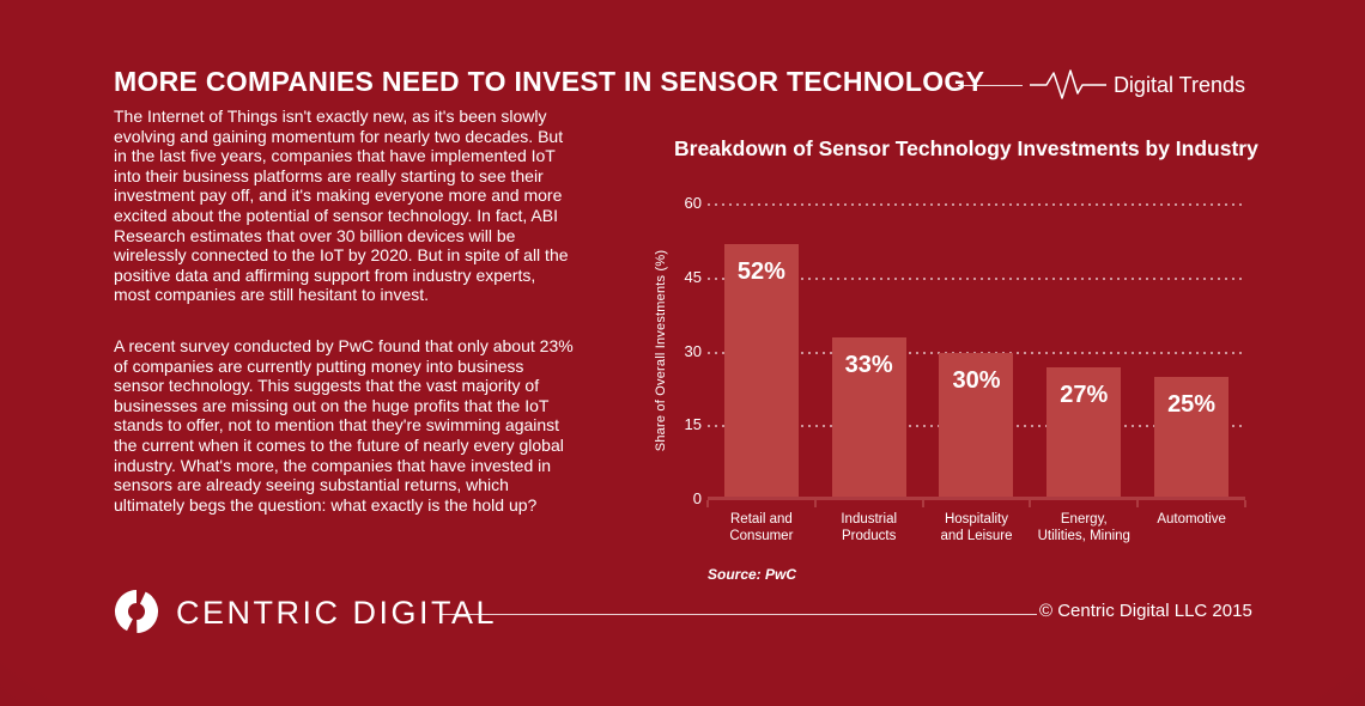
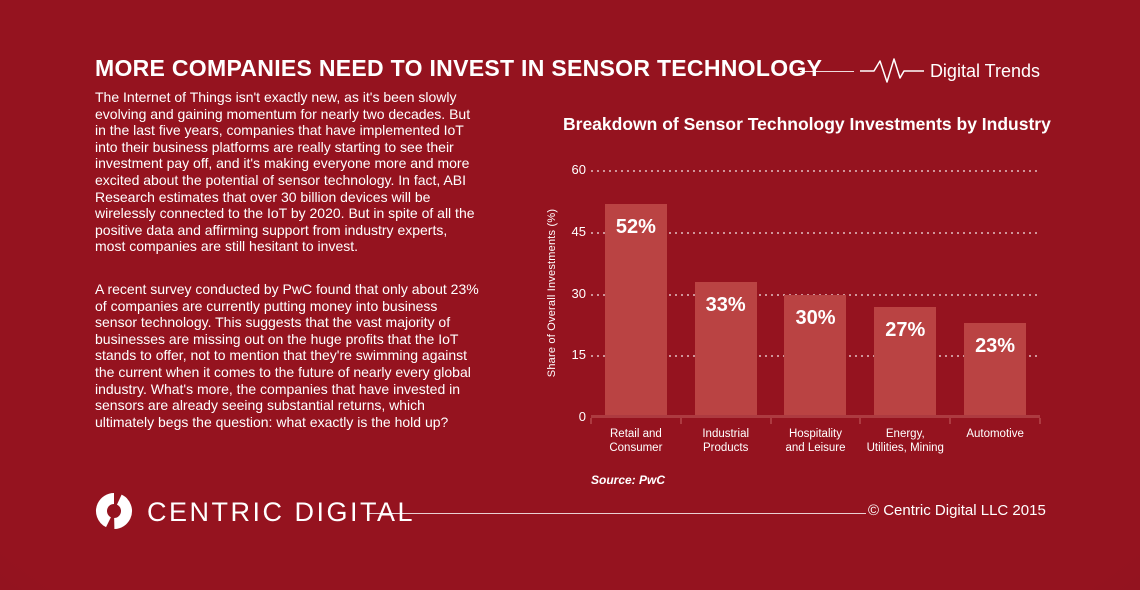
Automotive: 25% -> 23%
